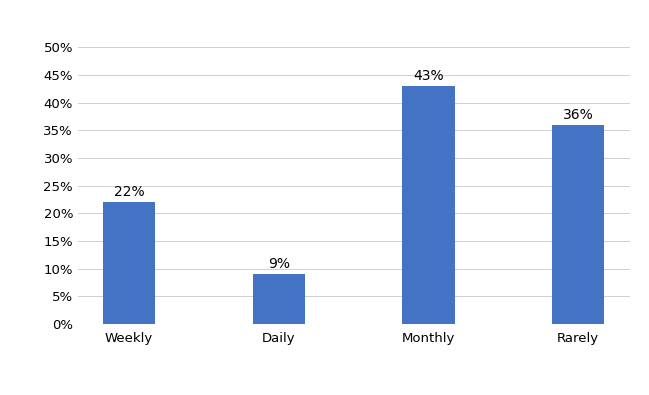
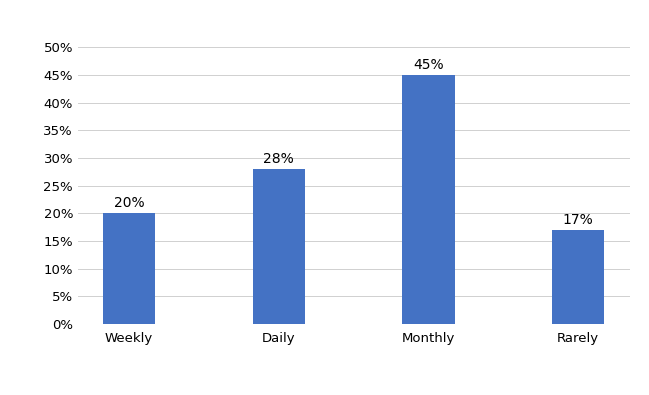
Weekly: 22% -> 20%
Daily: 9% -> 28%
Monthly: 43% -> 45%
Rarely: 36% -> 17%
